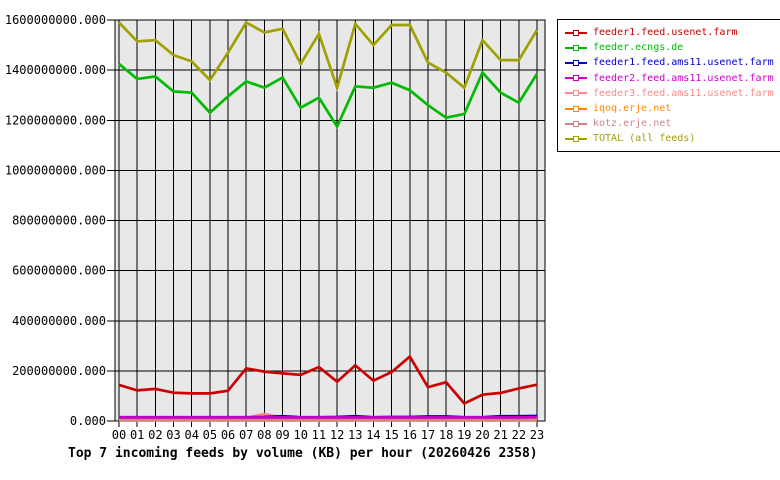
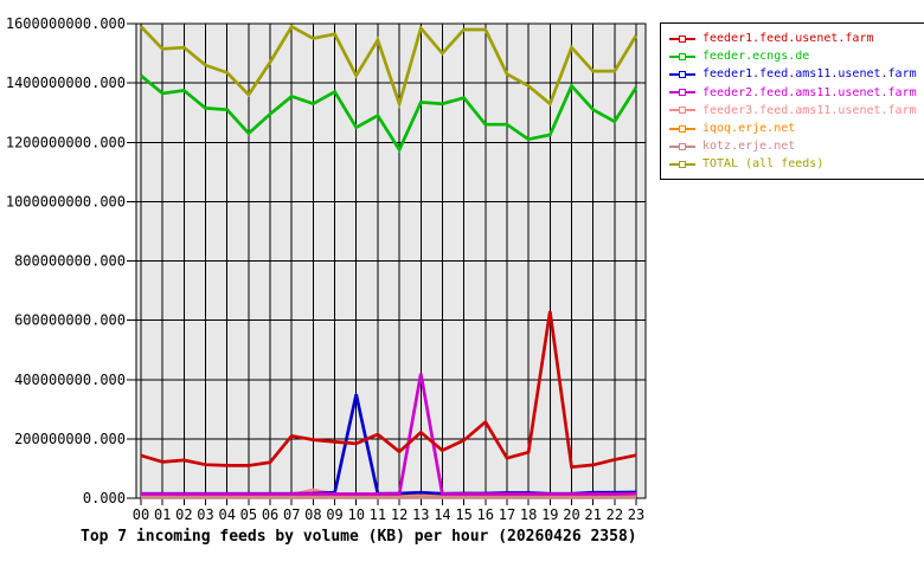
feeder1.feed.ams11.usenet.farm/10: 20000000 -> 350000000
feeder2.feed.ams11.usenet.farm/13: 10000000 -> 420000000
feeder.ecngs.de/16: 1320000000 -> 1260000000
feeder1.feed.usenet.farm/19: 70000000 -> 630000000
